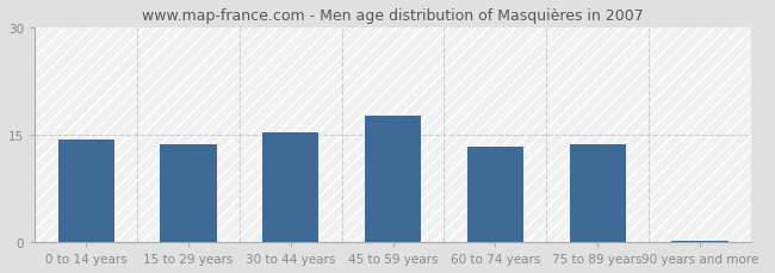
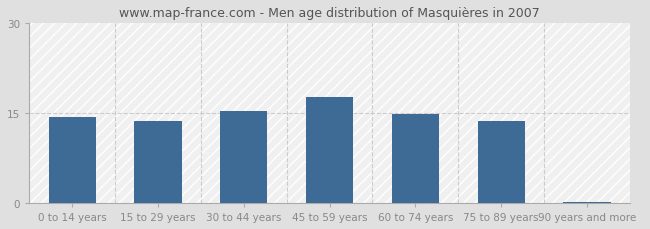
60 to 74 years: 13.3 -> 14.8
